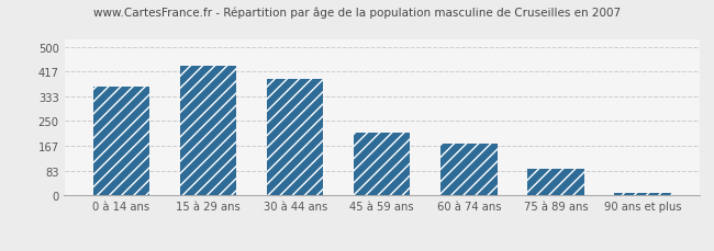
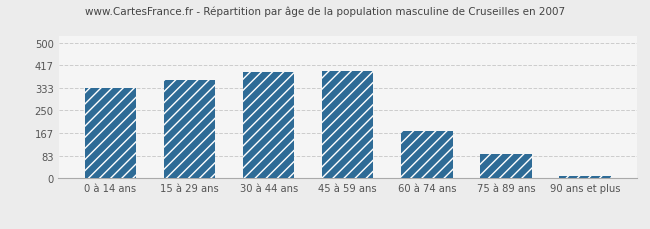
0 à 14 ans: 365 -> 333
15 à 29 ans: 435 -> 362
45 à 59 ans: 210 -> 395
